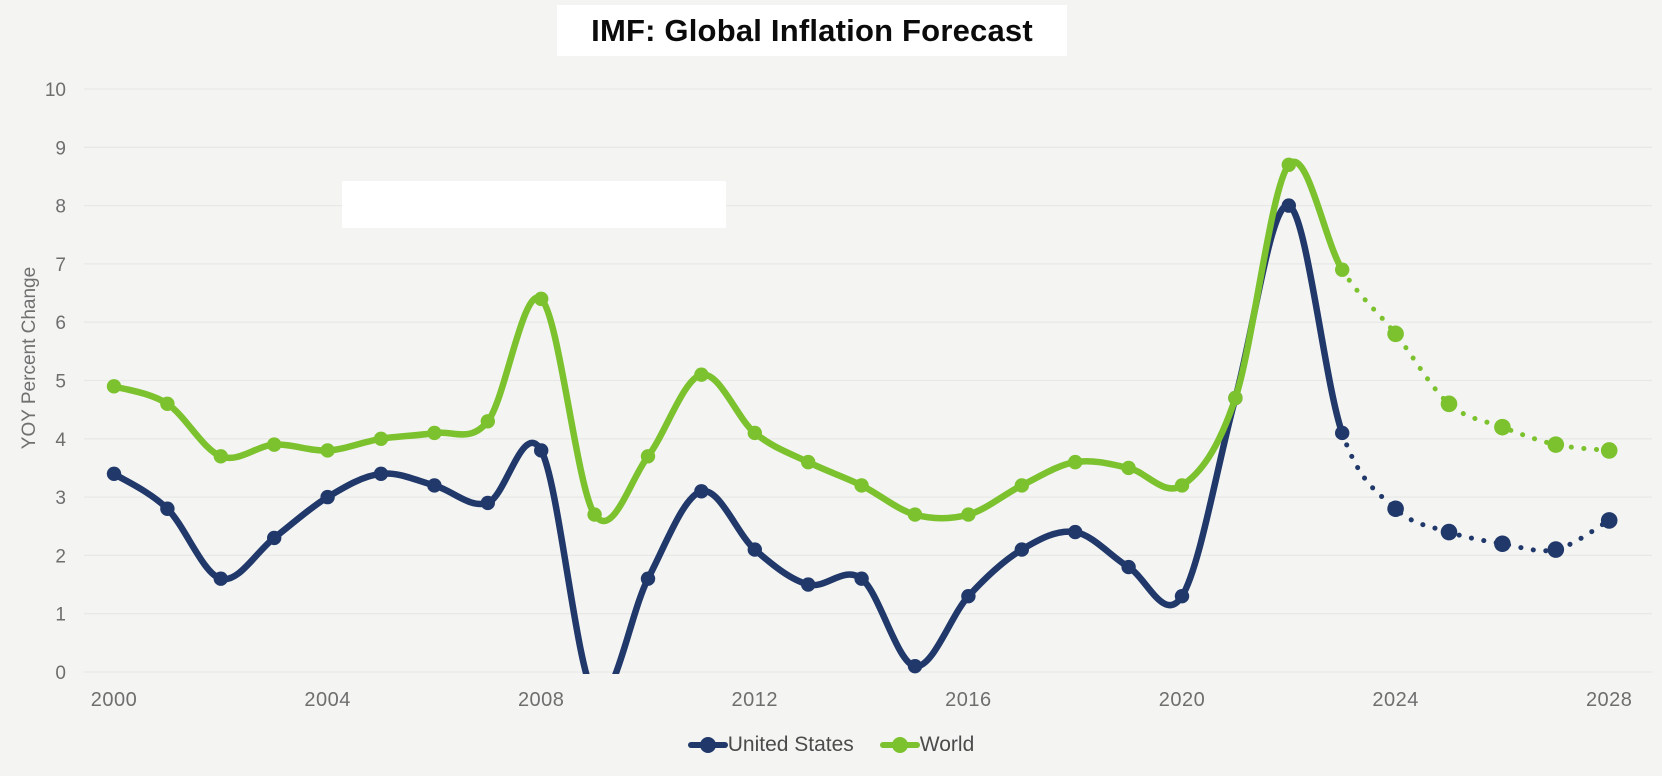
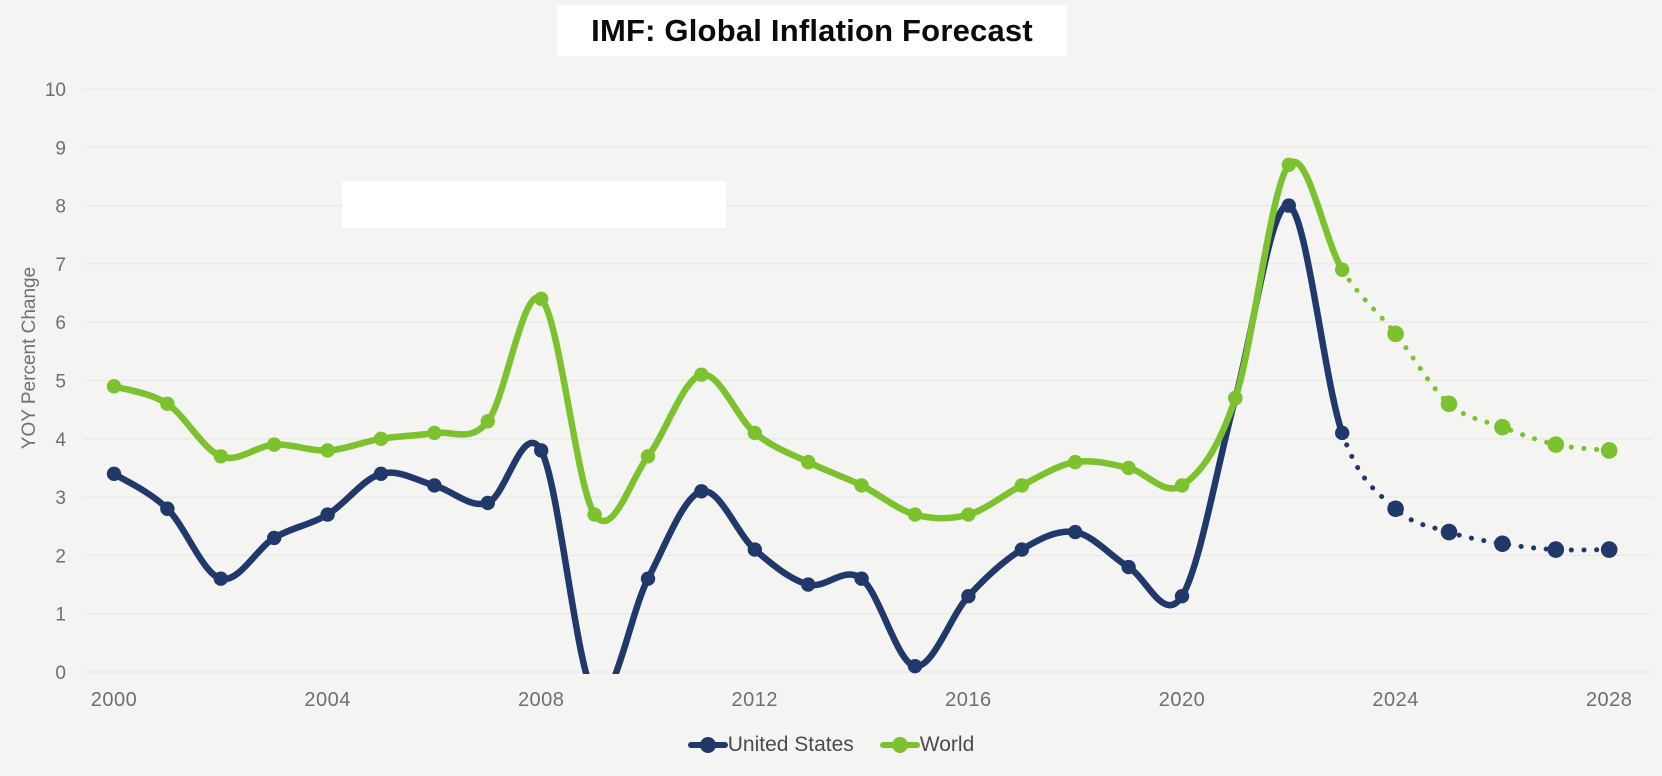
United States/2004: 3.0 -> 2.7
United States/2028: 2.6 -> 2.1
